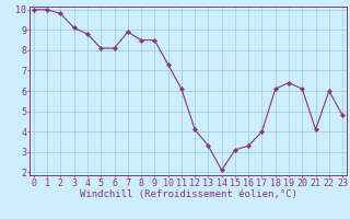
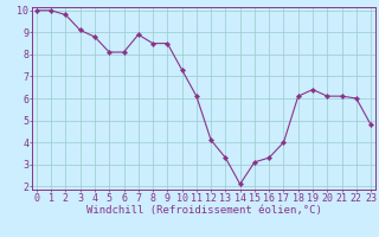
21: 4.1 -> 6.1
